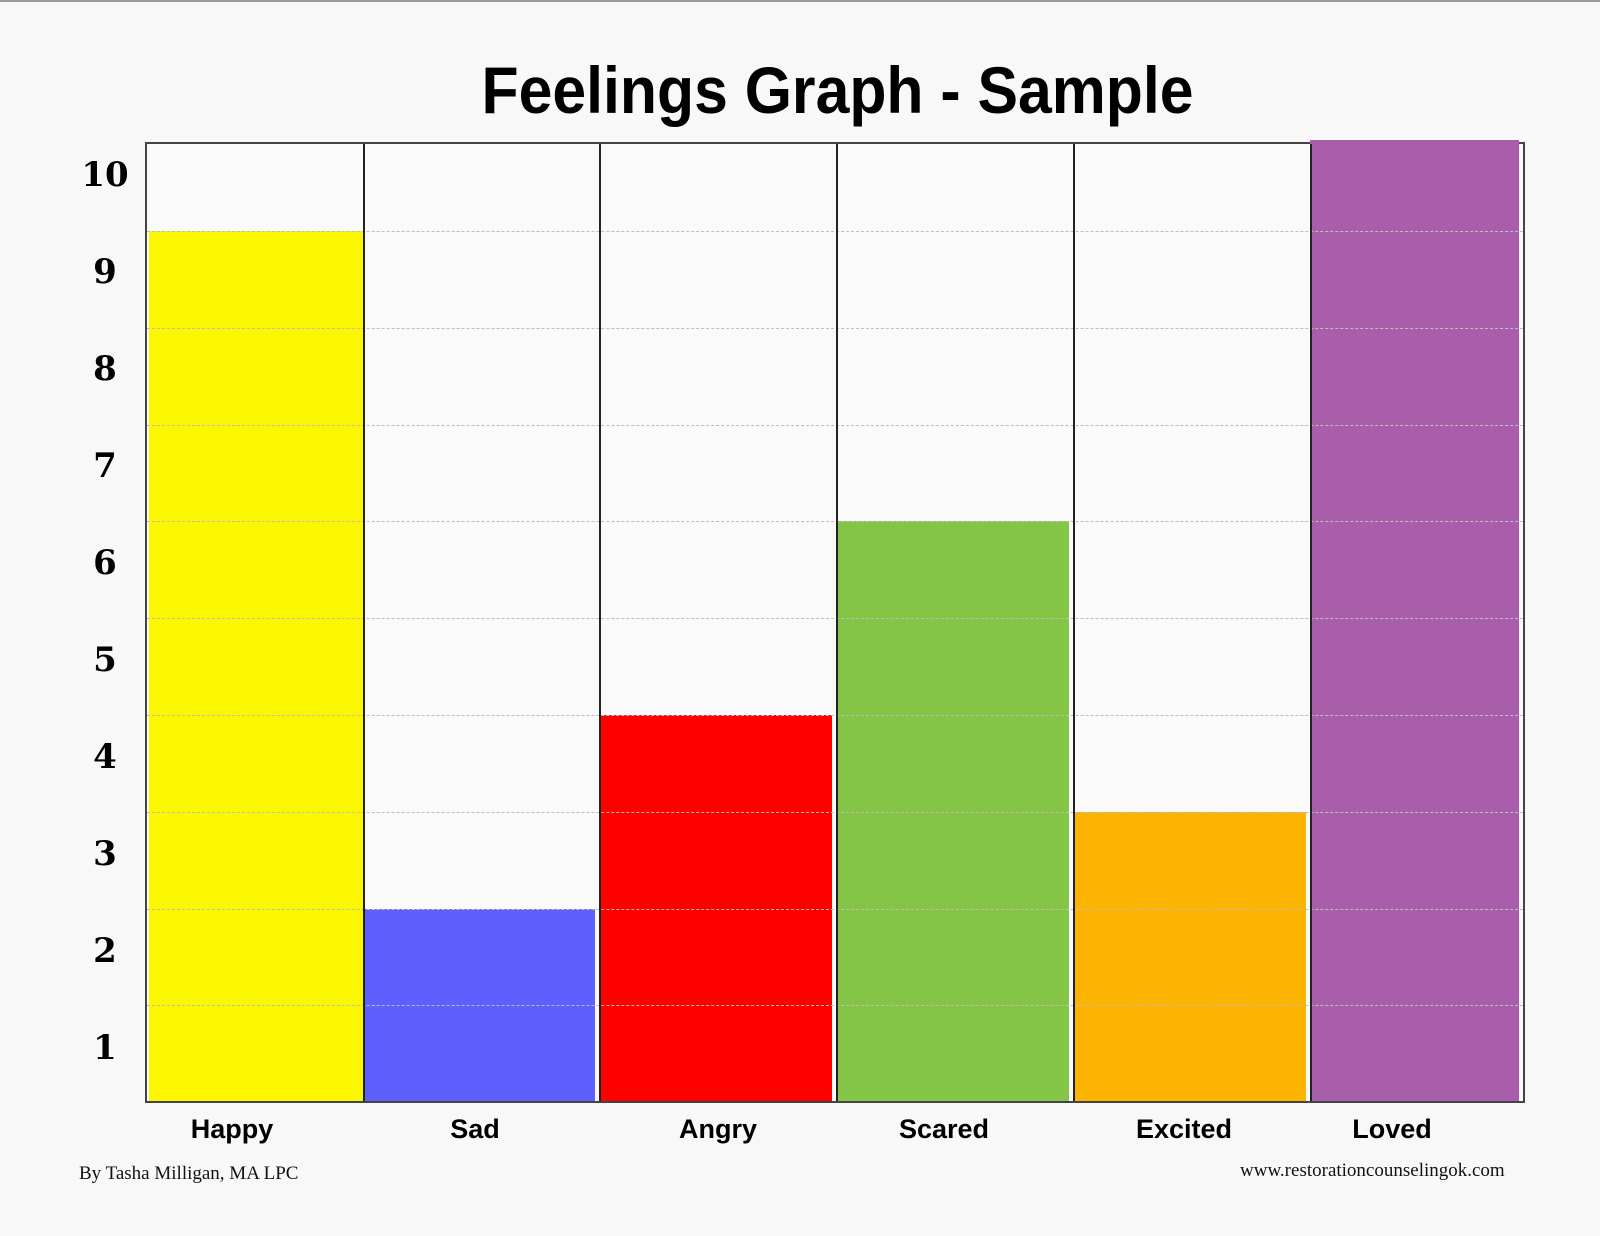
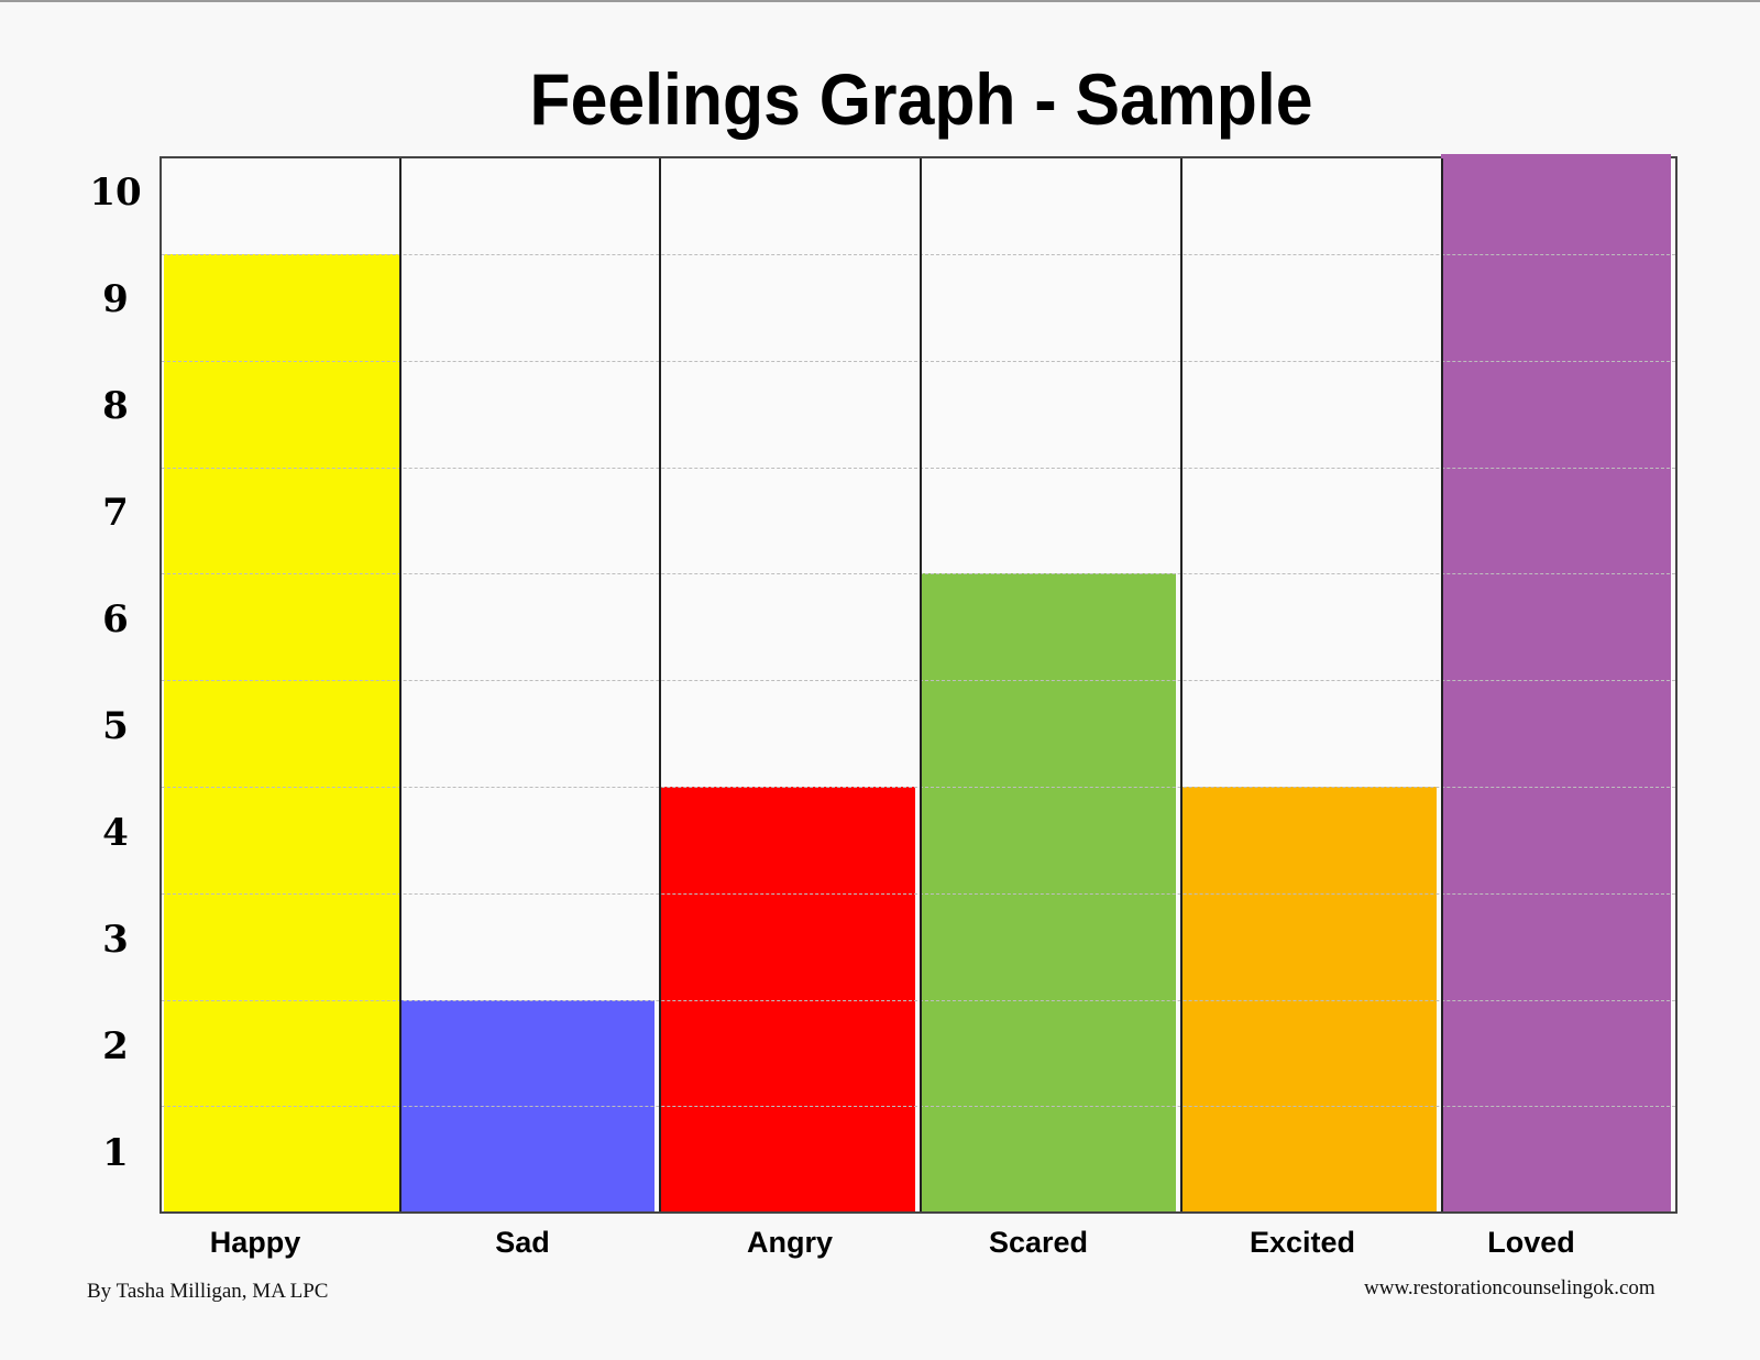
Excited: 3 -> 4
